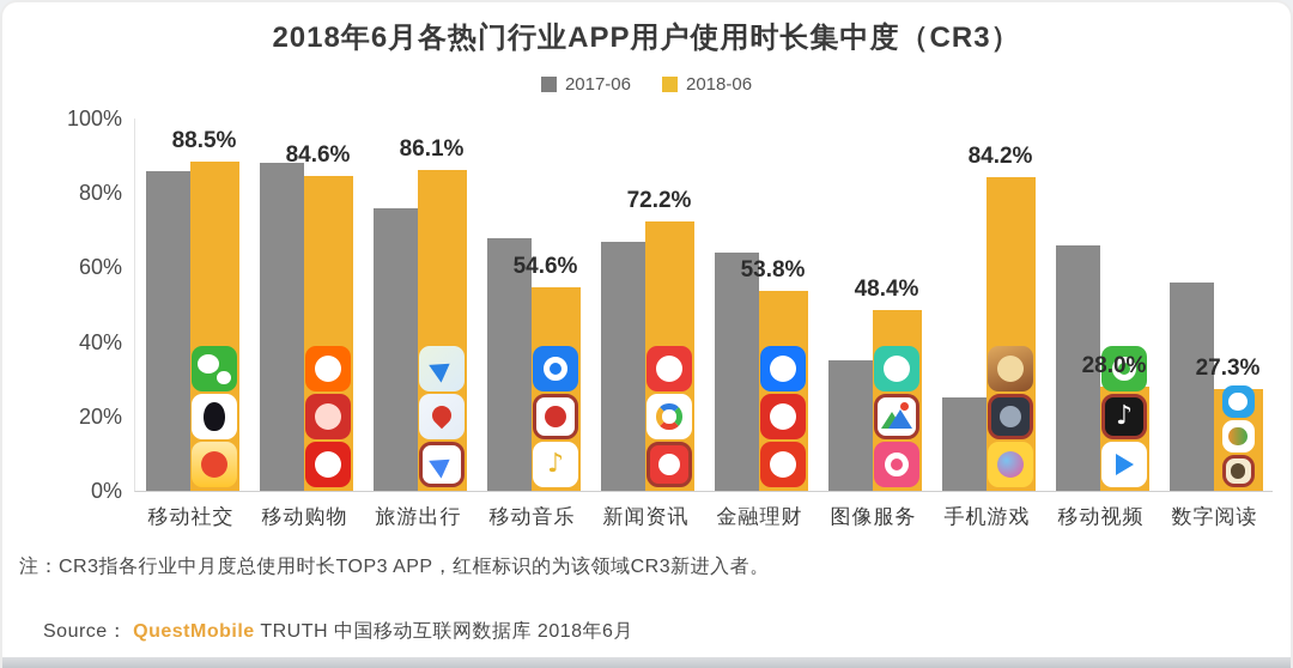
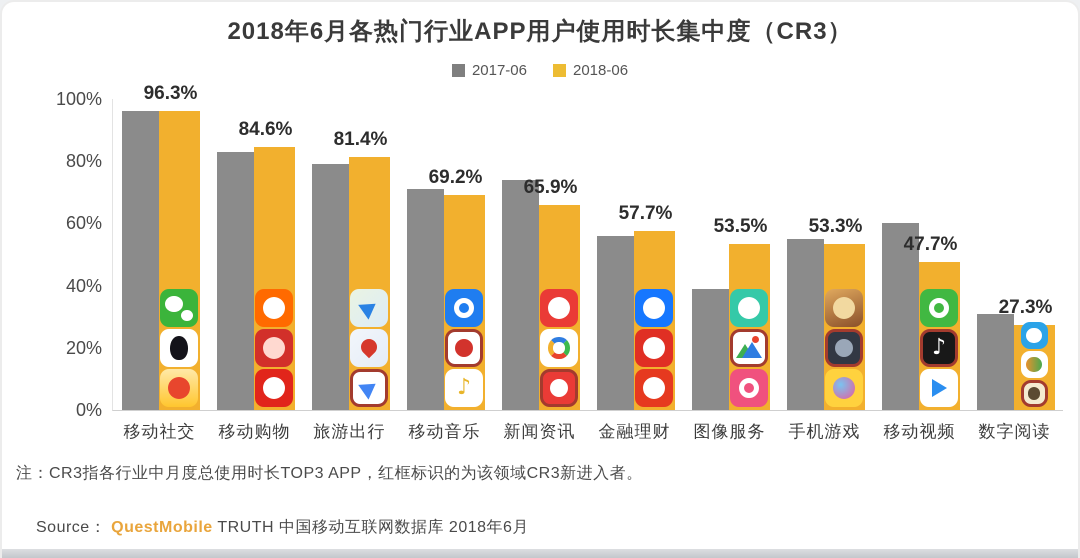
2017-06/移动社交: 86% -> 96%
2018-06/移动社交: 88.5% -> 96.3%
2017-06/移动购物: 88% -> 83%
2017-06/旅游出行: 76% -> 79%
2018-06/旅游出行: 86.1% -> 81.4%
2017-06/移动音乐: 68% -> 71%
2018-06/移动音乐: 54.6% -> 69.2%
2017-06/新闻资讯: 67% -> 74%
2018-06/新闻资讯: 72.2% -> 65.9%
2017-06/金融理财: 64% -> 56%
2018-06/金融理财: 53.8% -> 57.7%
2017-06/图像服务: 35% -> 39%
2018-06/图像服务: 48.4% -> 53.5%
2017-06/手机游戏: 25% -> 55%
2018-06/手机游戏: 84.2% -> 53.3%
2017-06/移动视频: 66% -> 60%
2018-06/移动视频: 28.0% -> 47.7%
2017-06/数字阅读: 56% -> 31%
